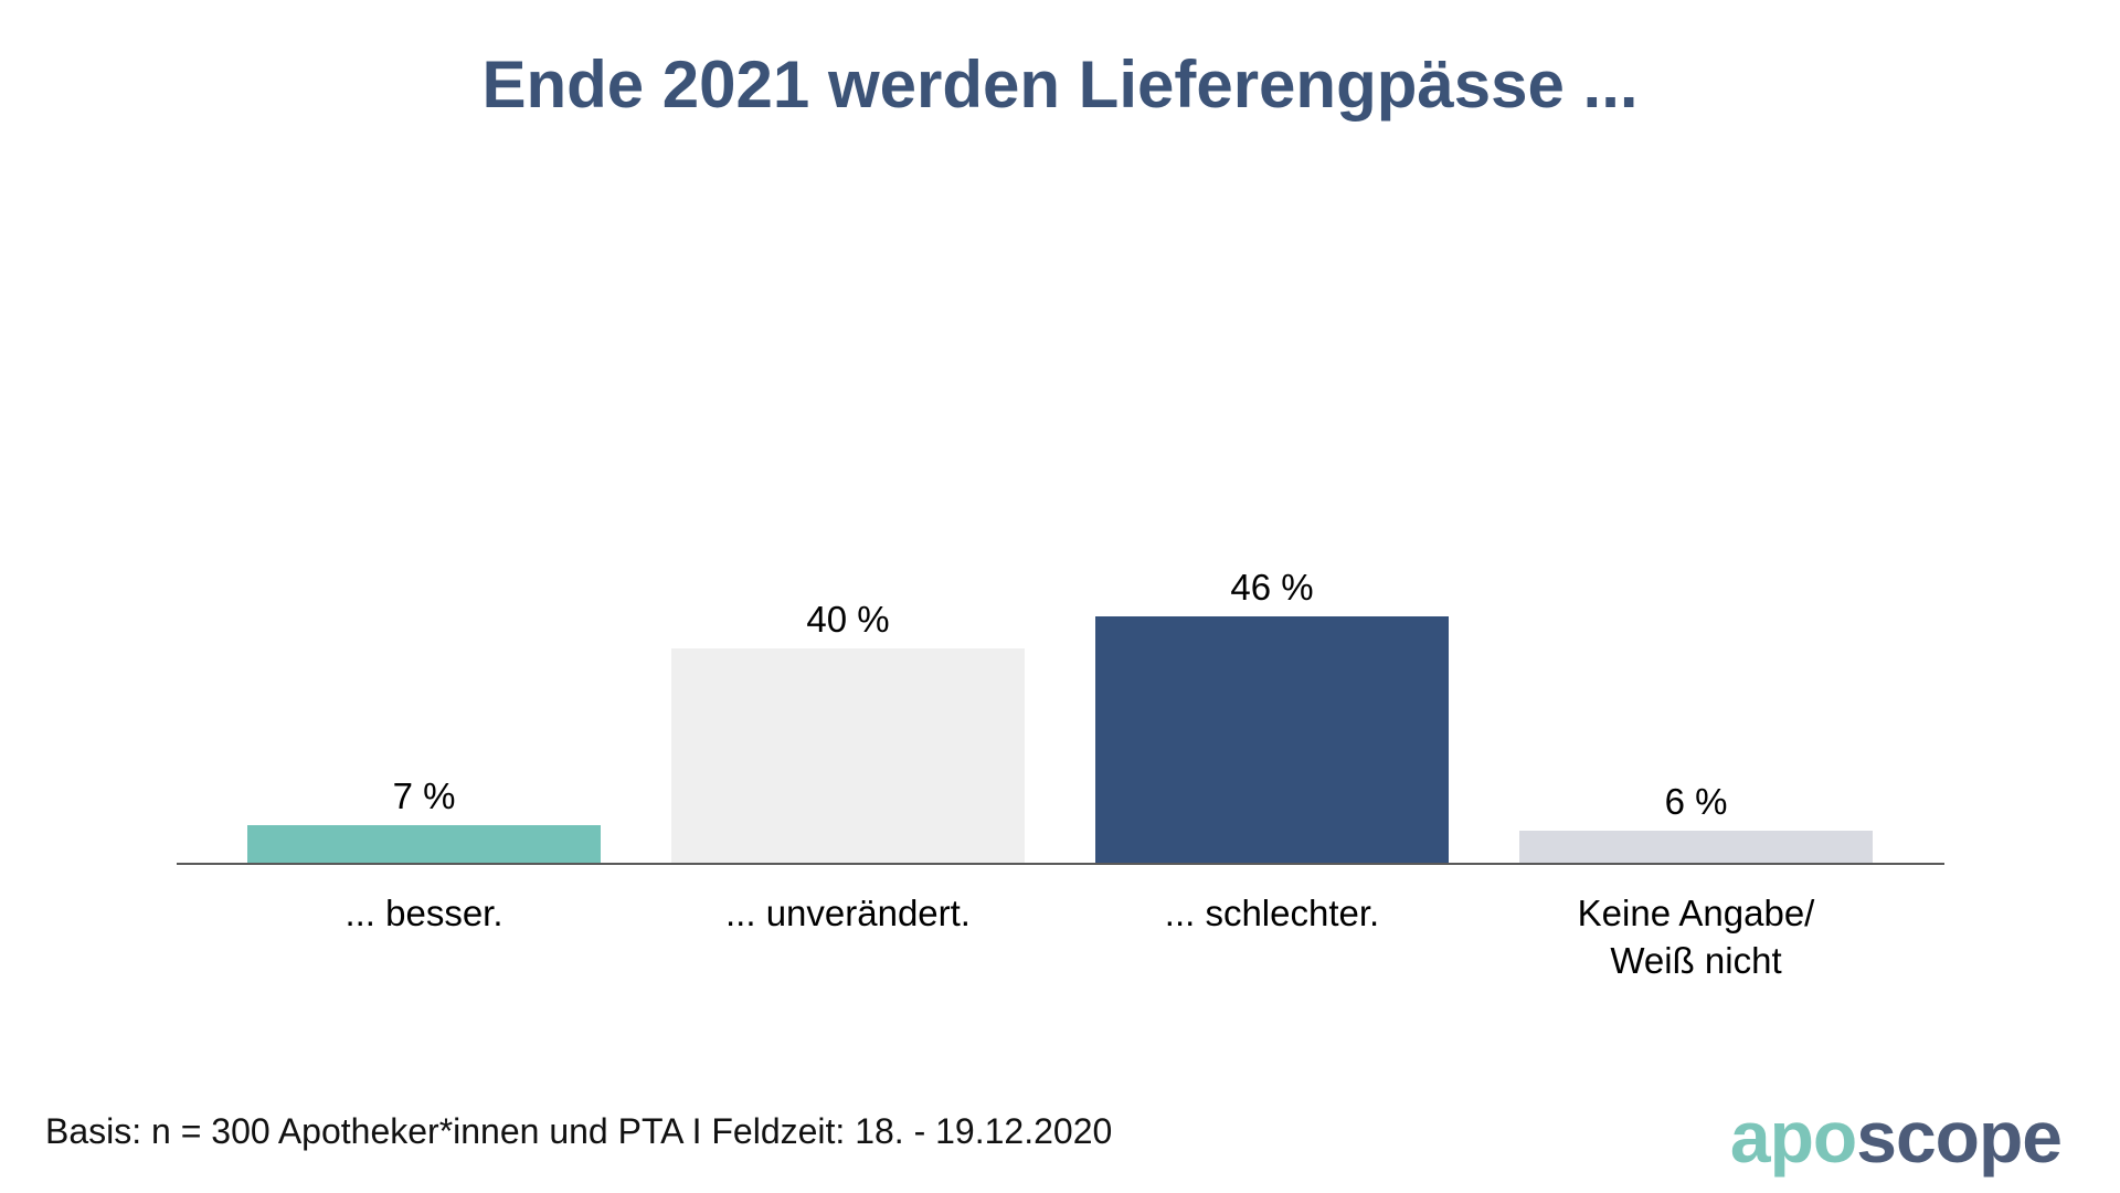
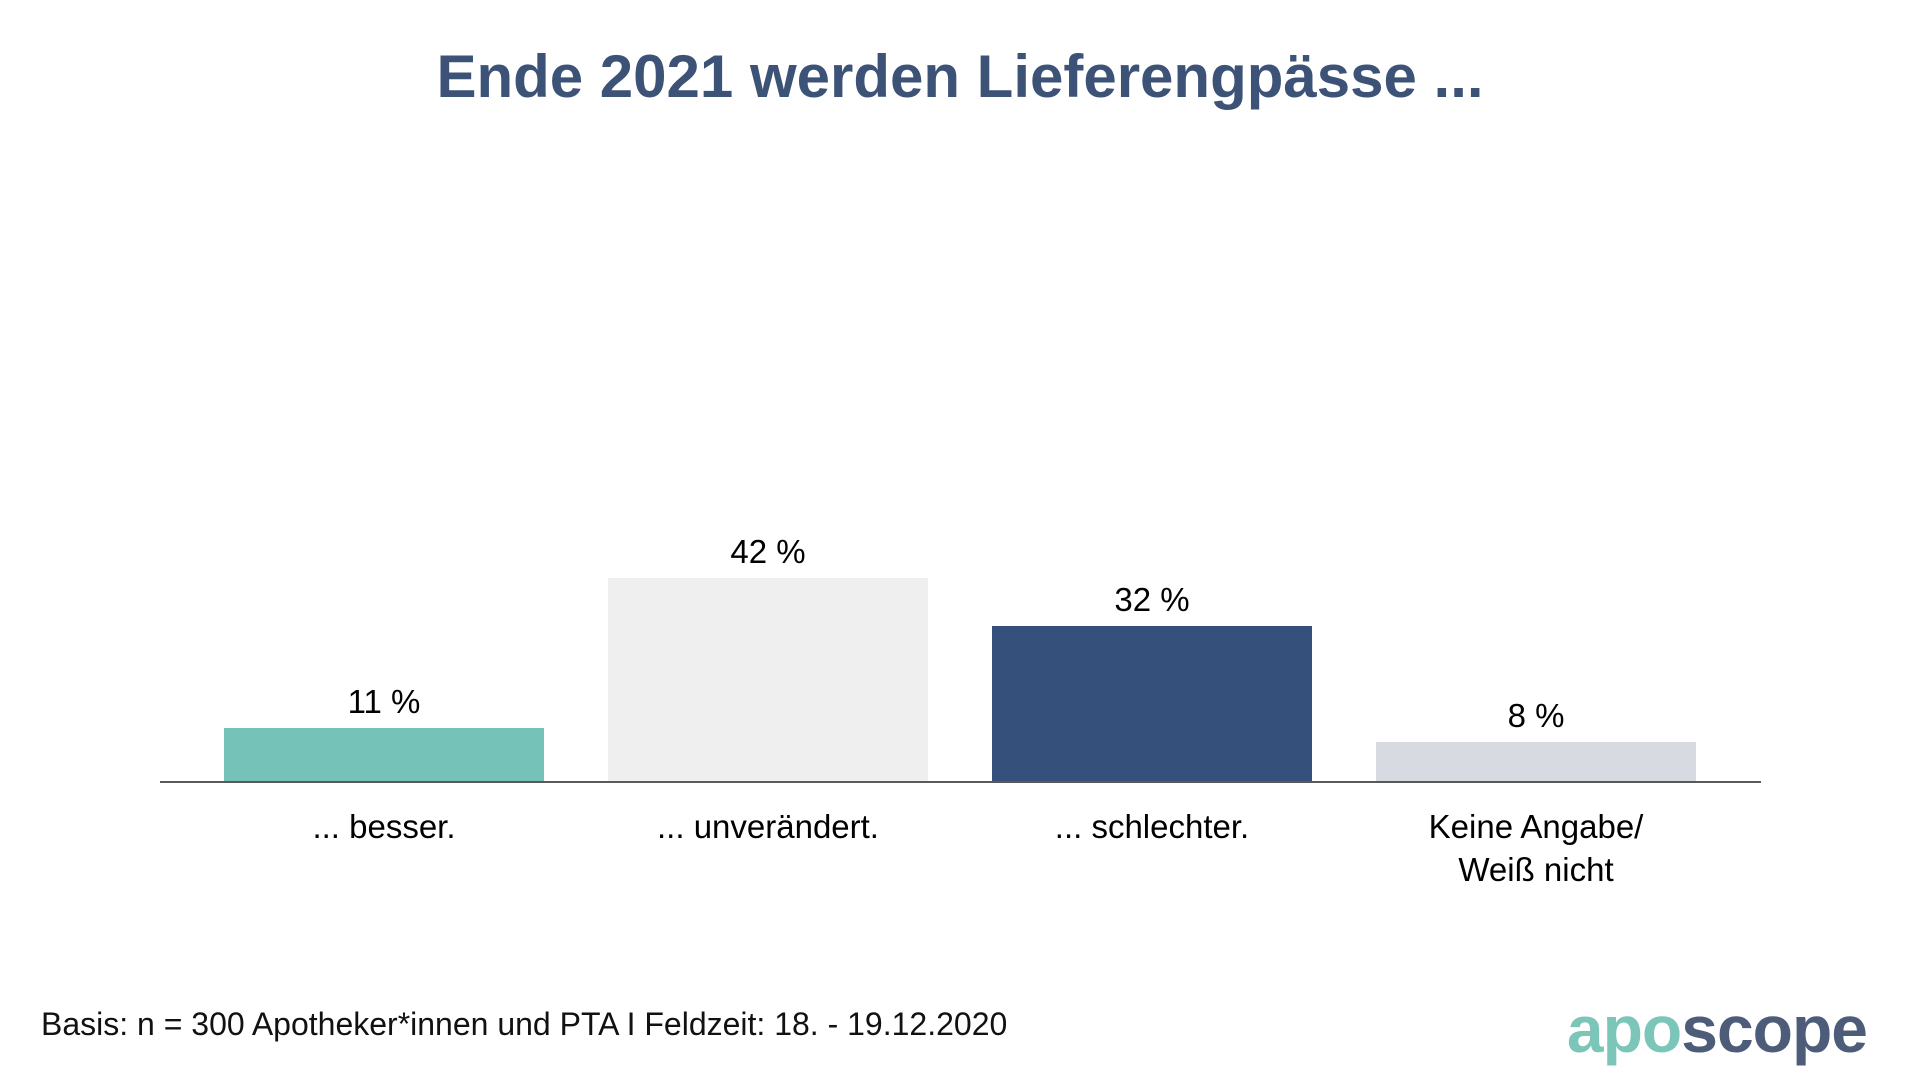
... besser.: 7 -> 11
... unverändert.: 40 -> 42
... schlechter.: 46 -> 32
Keine Angabe/ Weiß nicht: 6 -> 8
